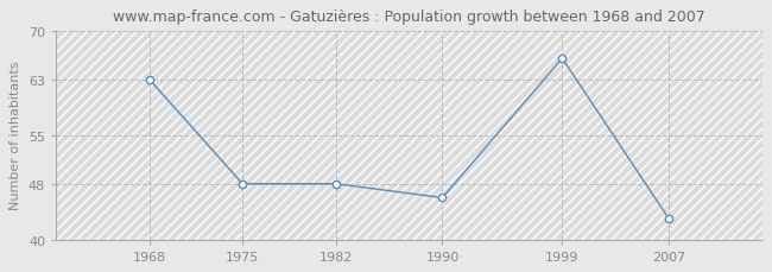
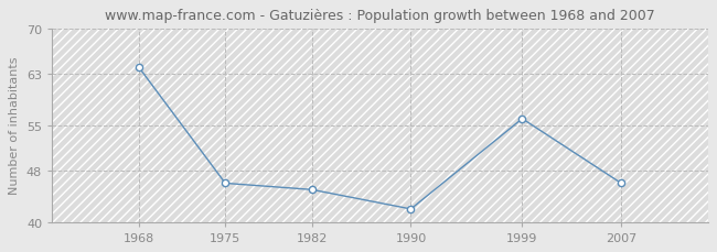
1968: 63 -> 64
1975: 48 -> 46
1982: 48 -> 45
1990: 46 -> 42
1999: 66 -> 56
2007: 43 -> 46
